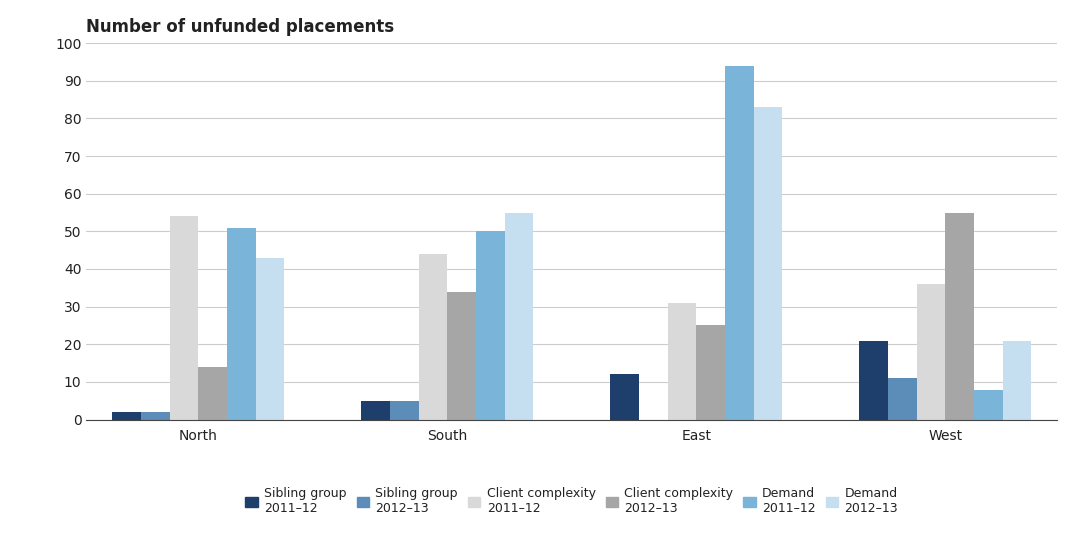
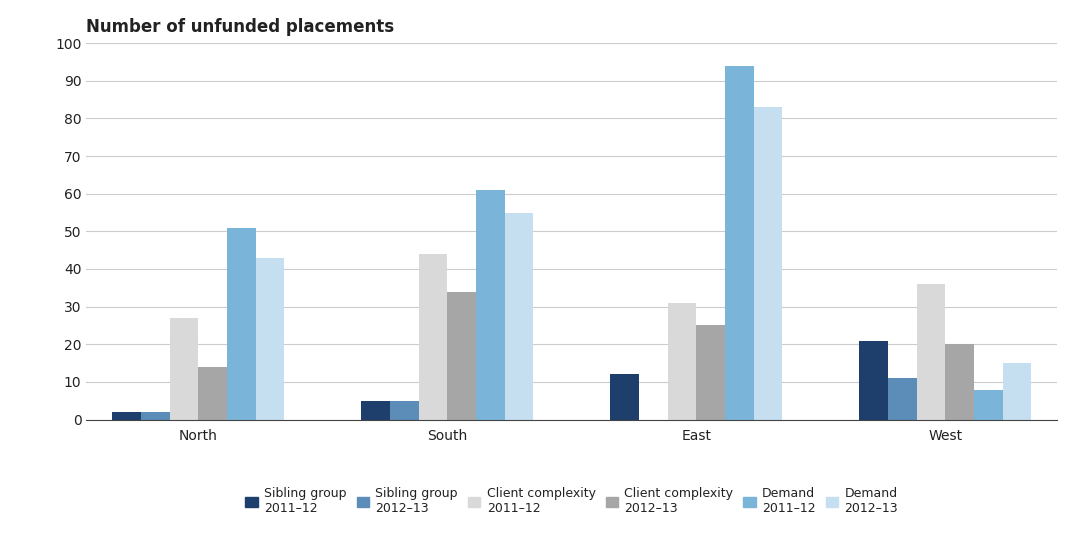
Client complexity 2011–12/North: 54 -> 27
Demand 2011–12/South: 50 -> 61
Client complexity 2012–13/West: 55 -> 20
Demand 2012–13/West: 21 -> 15
